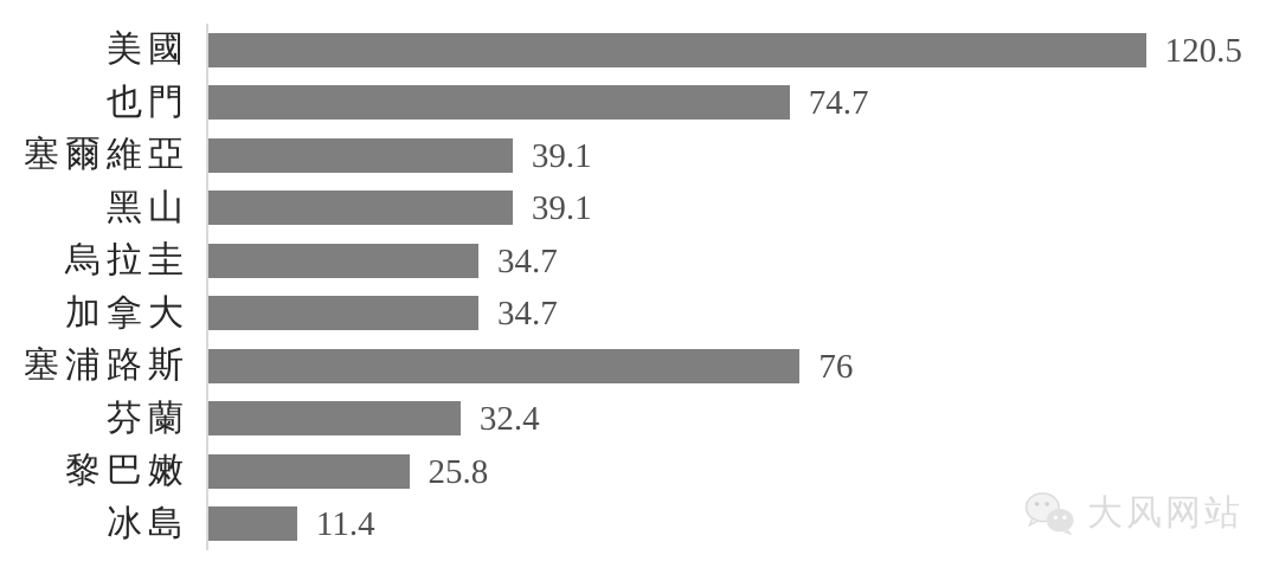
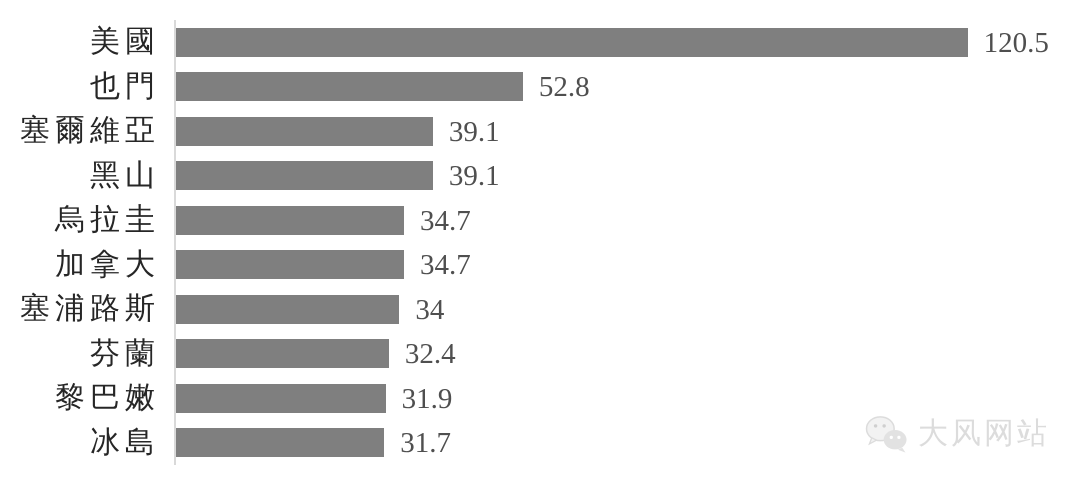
也門: 74.7 -> 52.8
塞浦路斯: 76 -> 34
黎巴嫩: 25.8 -> 31.9
冰島: 11.4 -> 31.7
